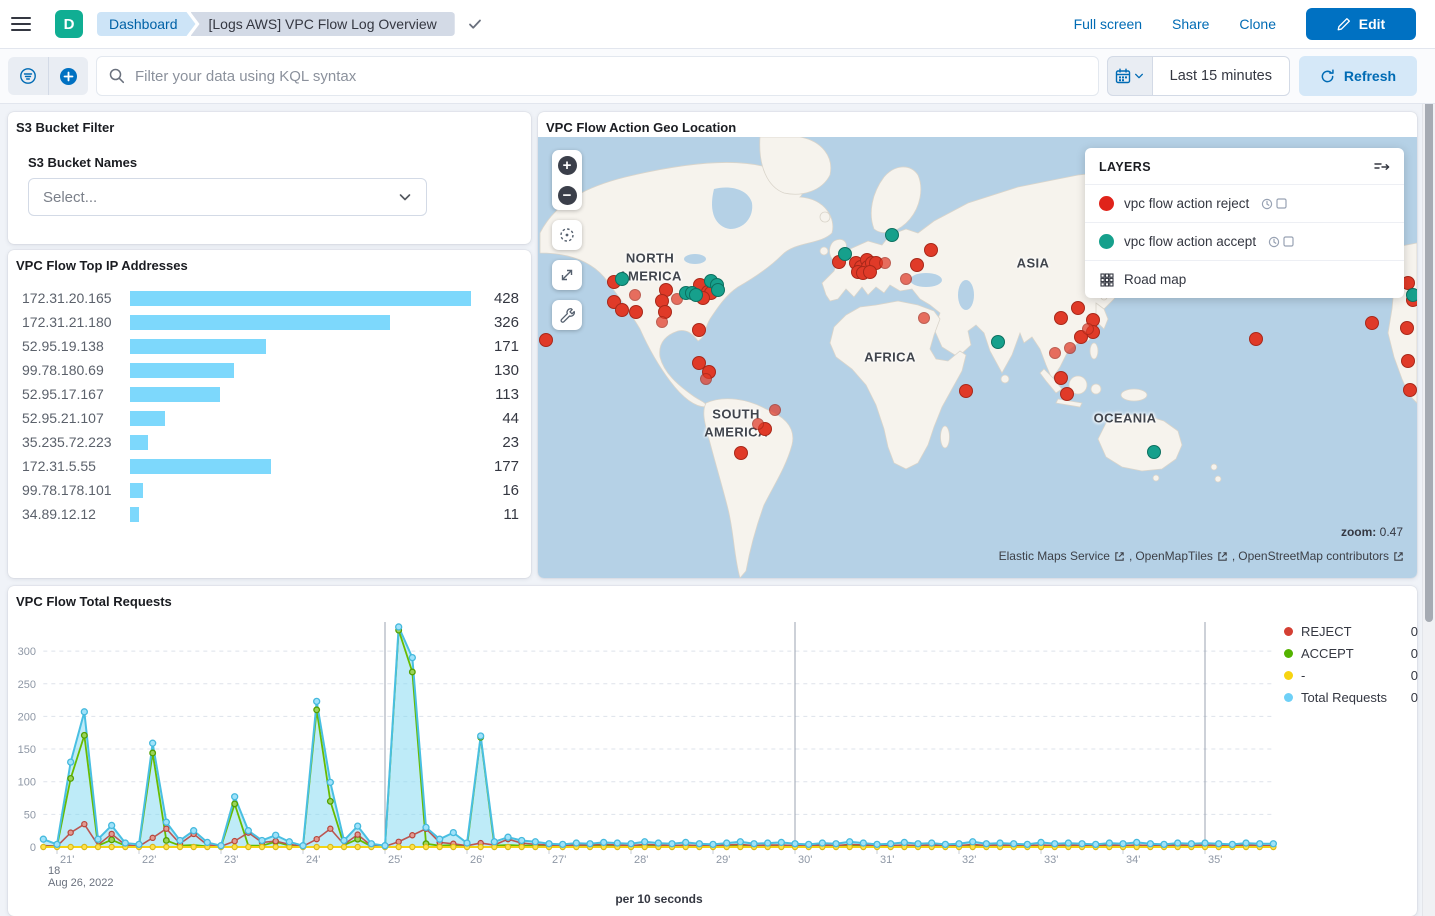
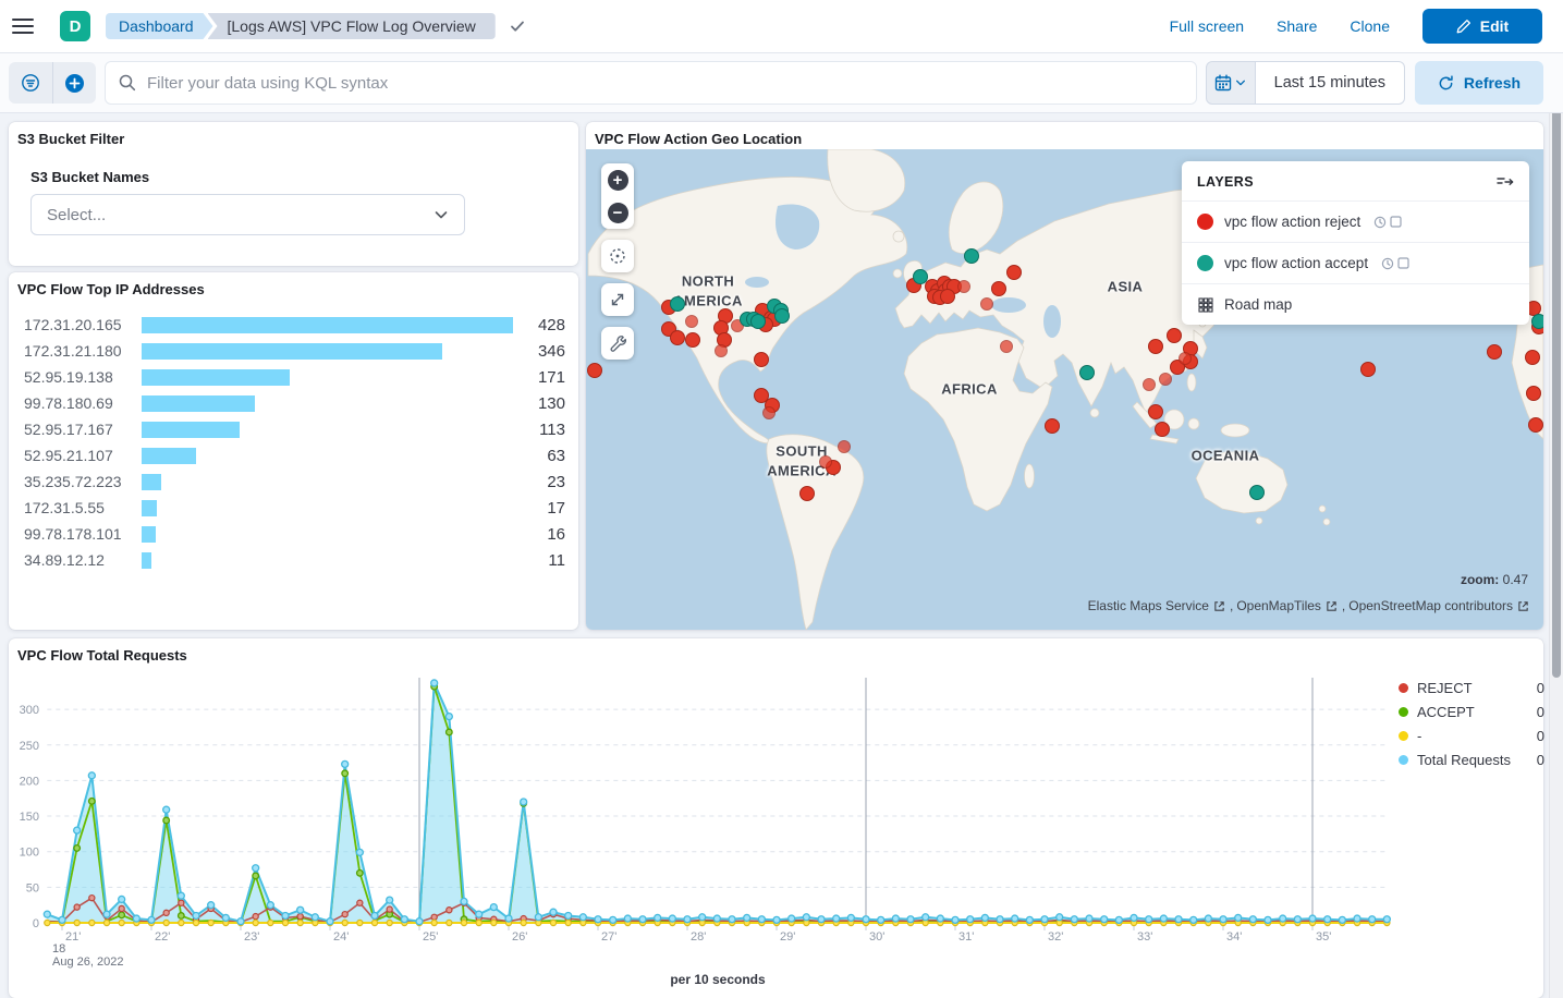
VPC Flow Top IP Addresses/172.31.21.180: 326 -> 346
VPC Flow Top IP Addresses/52.95.21.107: 44 -> 63
VPC Flow Top IP Addresses/172.31.5.55: 177 -> 17
